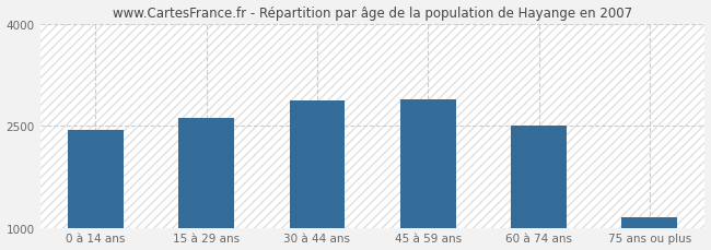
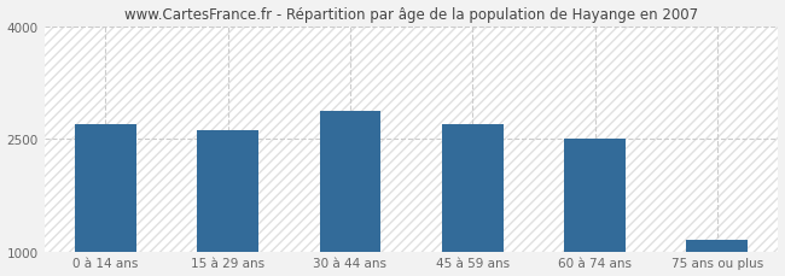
0 à 14 ans: 2430 -> 2700
45 à 59 ans: 2880 -> 2700
